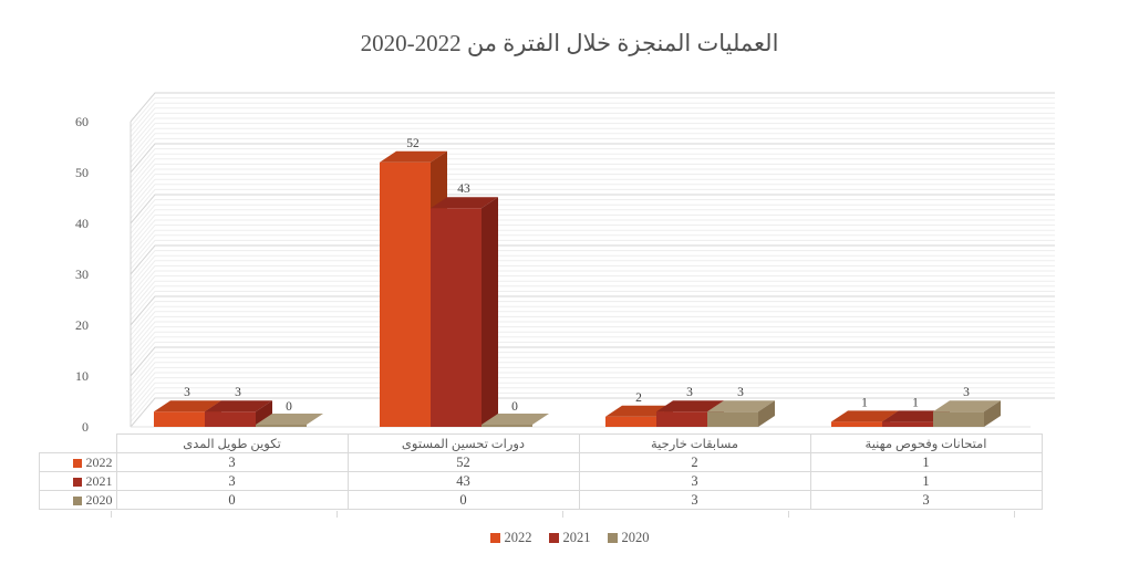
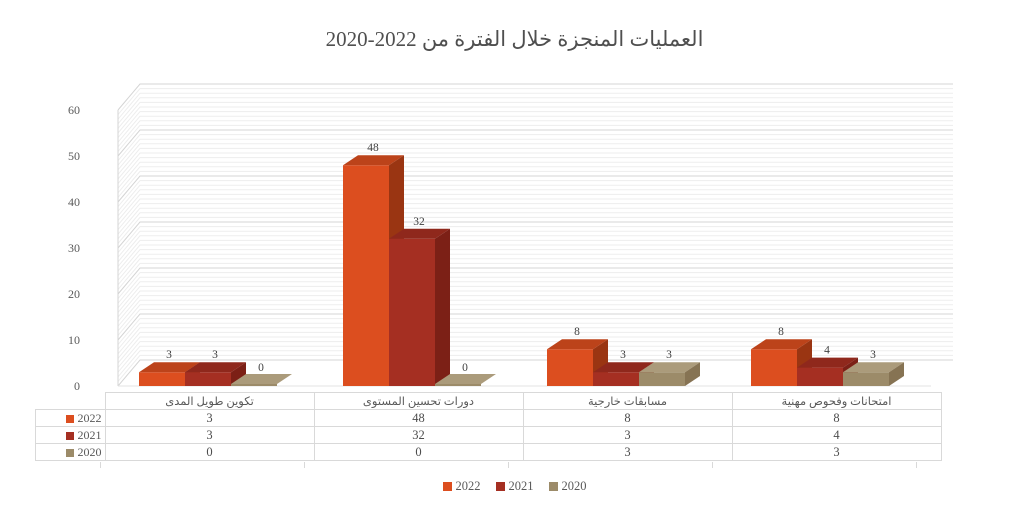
2022/دورات تحسين المستوى: 52 -> 48
2021/دورات تحسين المستوى: 43 -> 32
2022/مسابقات خارجية: 2 -> 8
2022/امتحانات وفحوص مهنية: 1 -> 8
2021/امتحانات وفحوص مهنية: 1 -> 4
